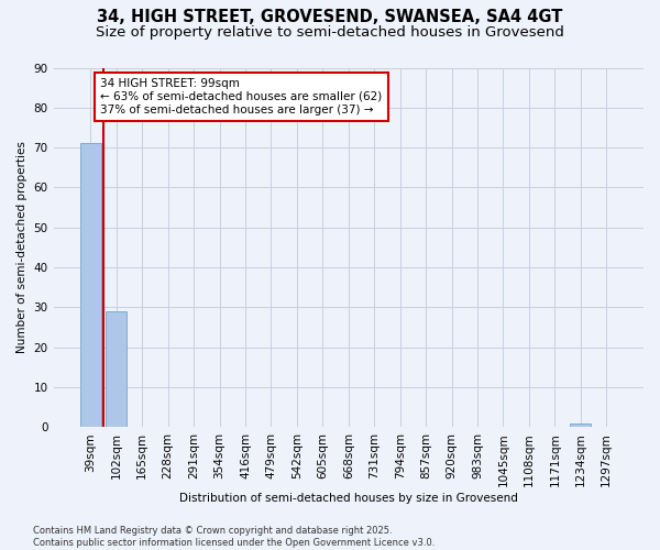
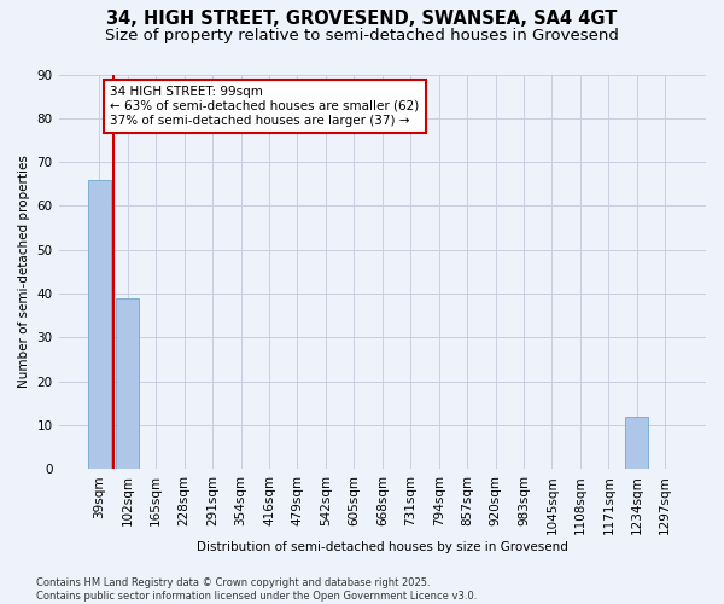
39sqm: 71 -> 66
102sqm: 29 -> 39
1234sqm: 1 -> 12
